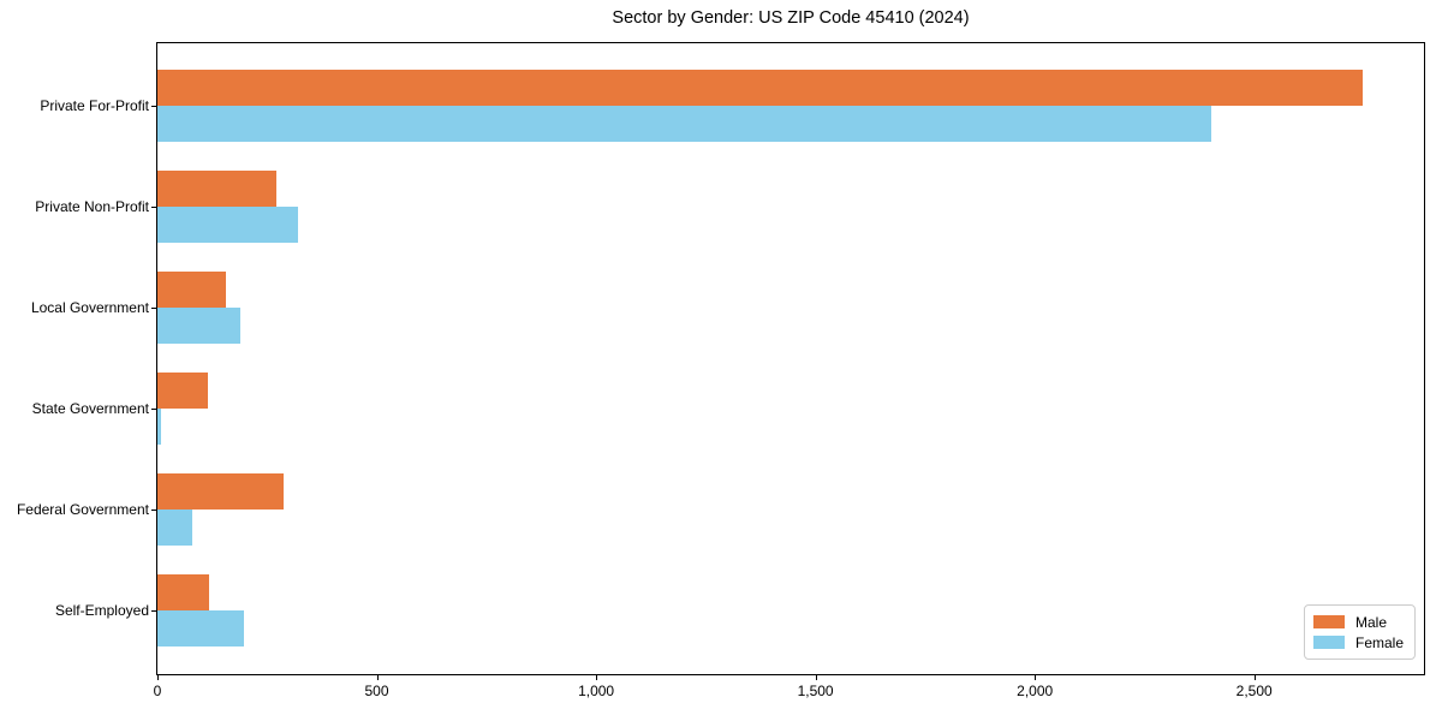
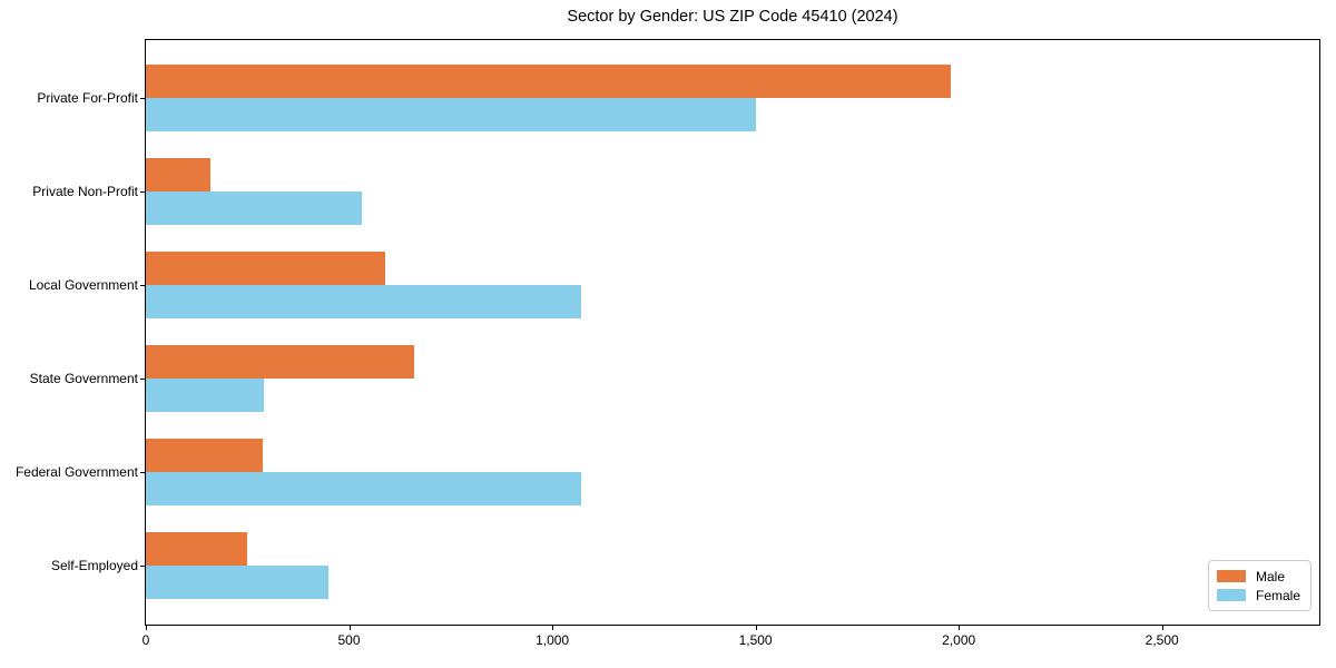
Male/Private For-Profit: 2750 -> 1980
Female/Private For-Profit: 2400 -> 1500
Male/Private Non-Profit: 270 -> 160
Female/Private Non-Profit: 320 -> 530
Male/Local Government: 160 -> 590
Female/Local Government: 190 -> 1070
Male/State Government: 120 -> 660
Female/State Government: 10 -> 290
Female/Federal Government: 80 -> 1070
Male/Self-Employed: 120 -> 250
Female/Self-Employed: 200 -> 450
